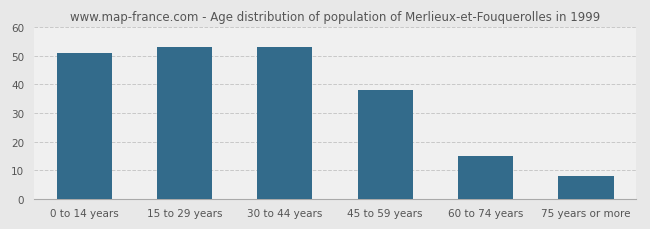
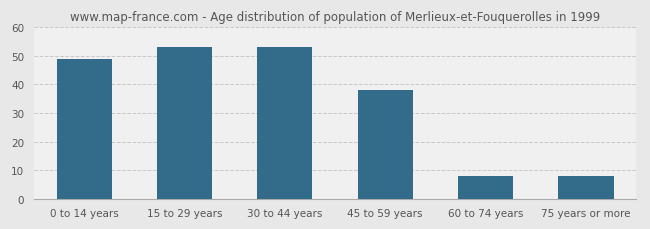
0 to 14 years: 51 -> 49
60 to 74 years: 15 -> 8
